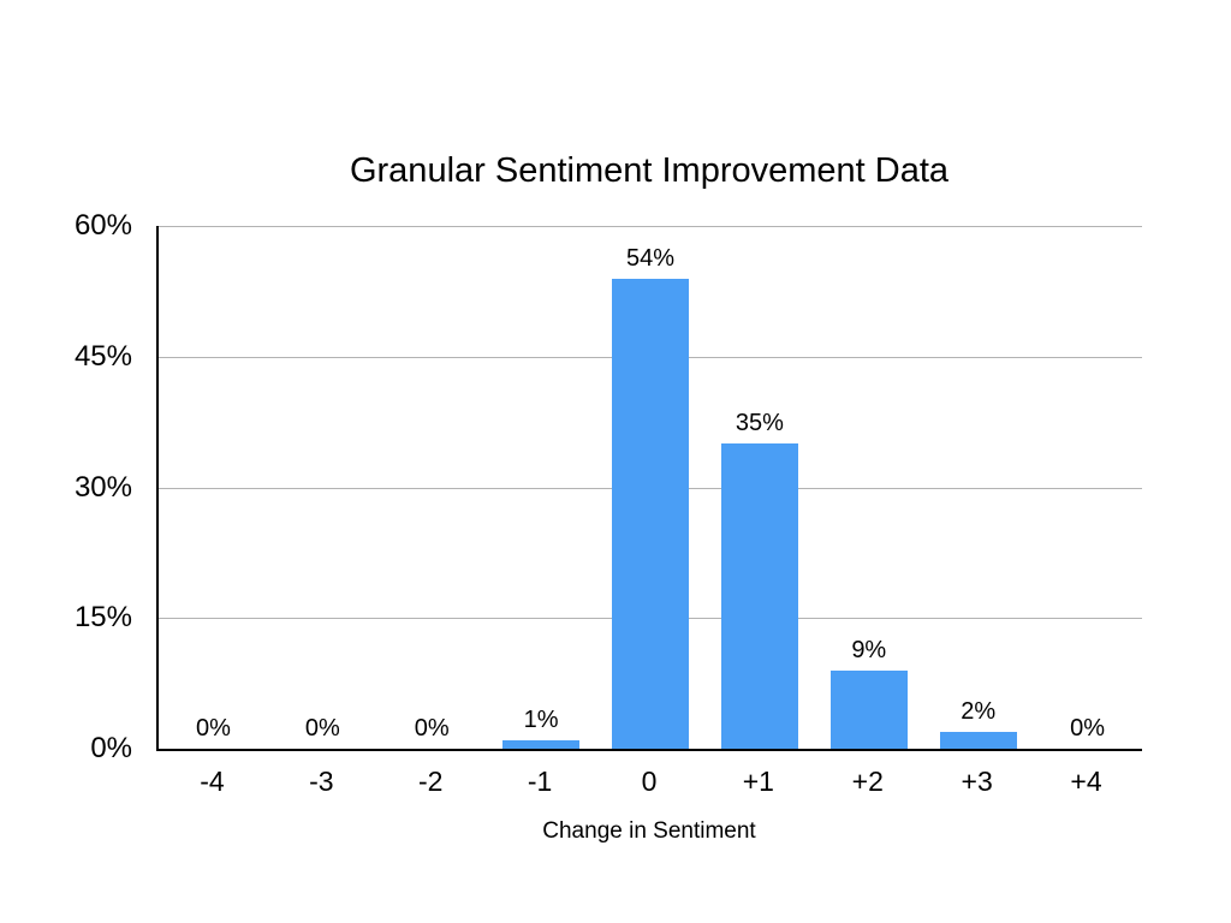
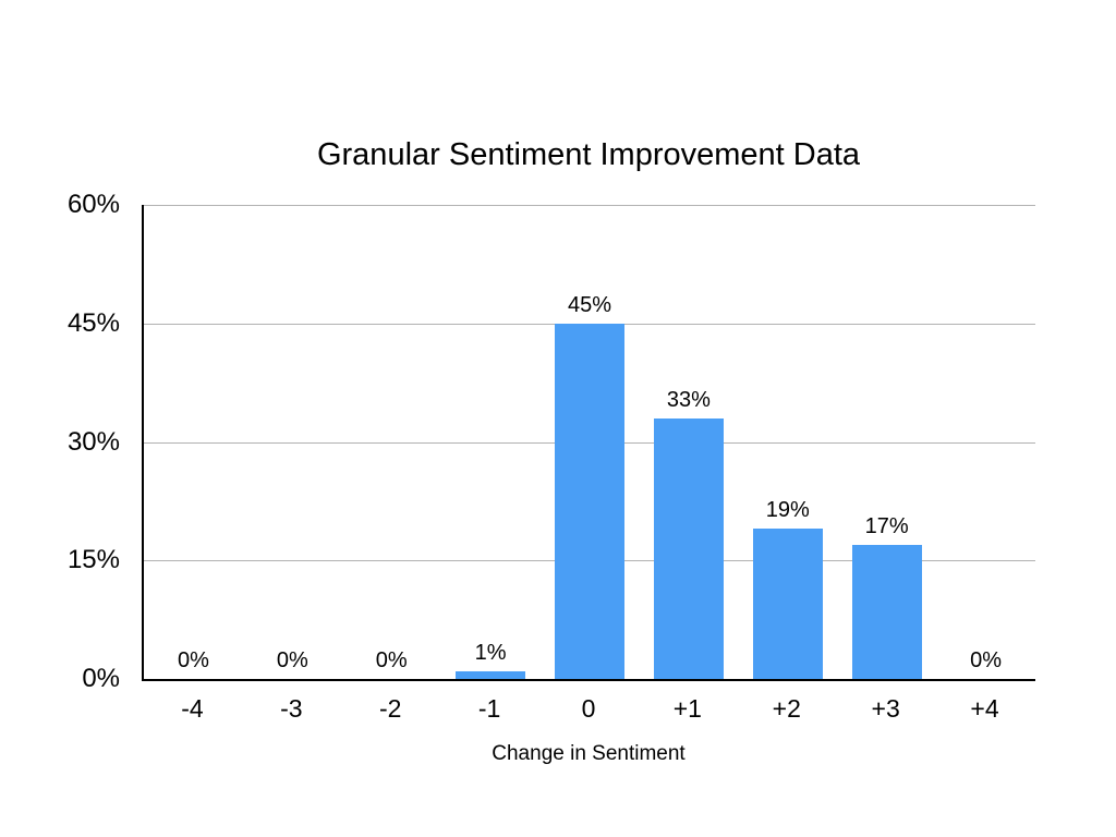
0: 54% -> 45%
+1: 35% -> 33%
+2: 9% -> 19%
+3: 2% -> 17%
